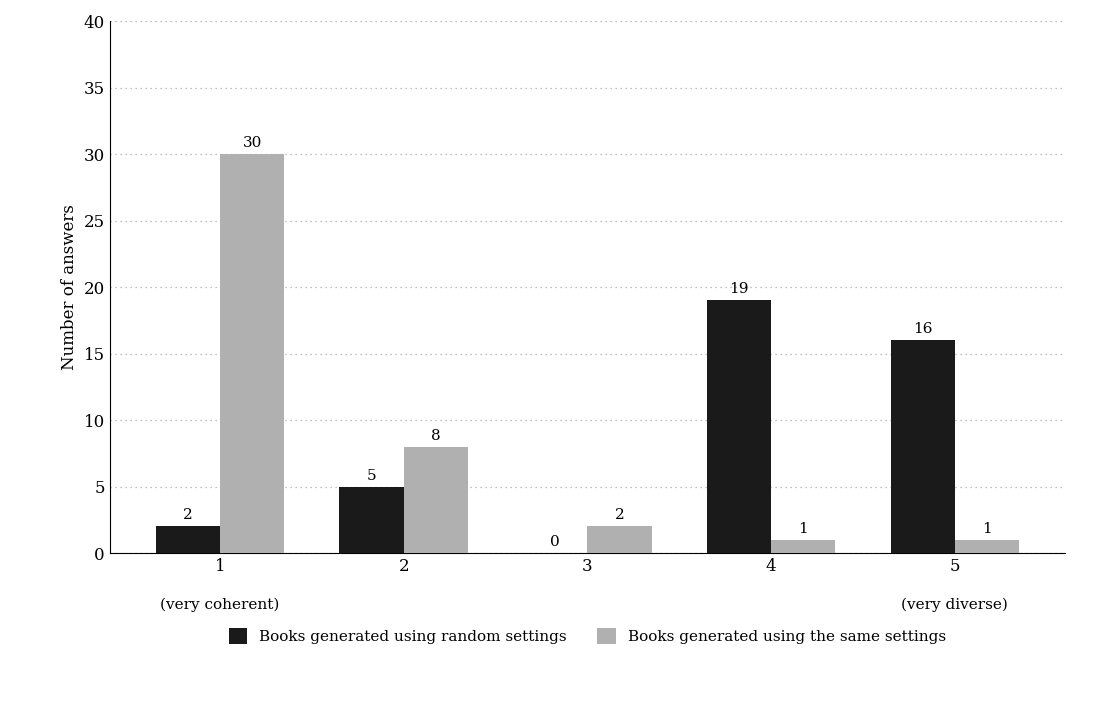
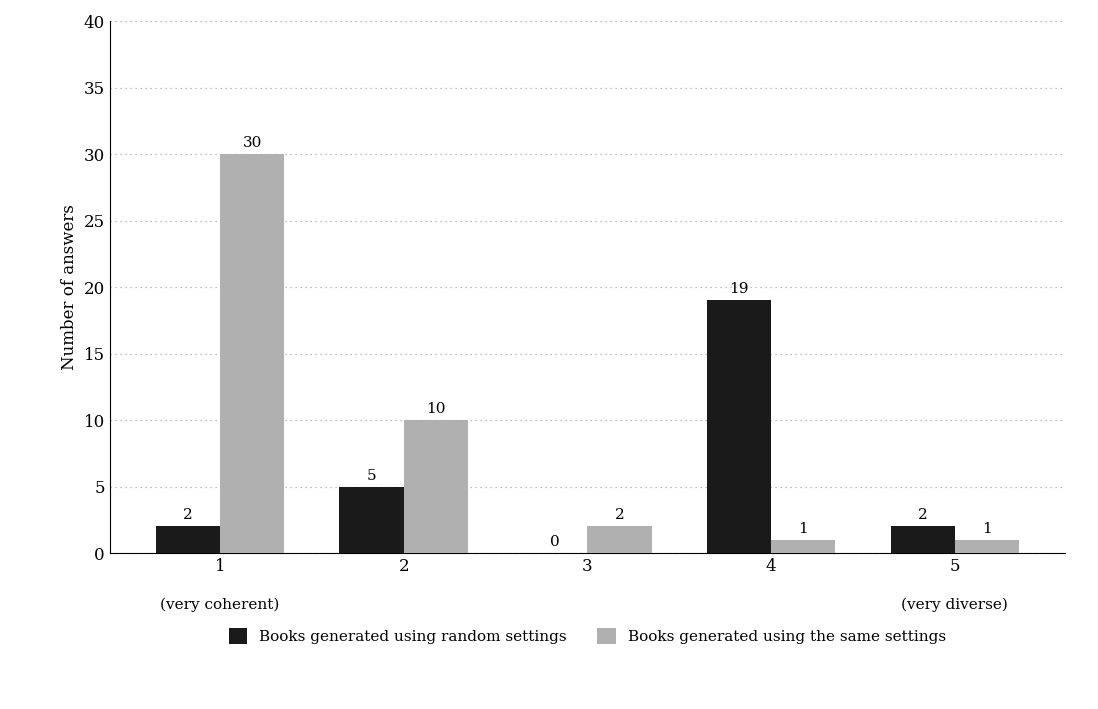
Books generated using the same settings/2: 8 -> 10
Books generated using random settings/5: 16 -> 2
